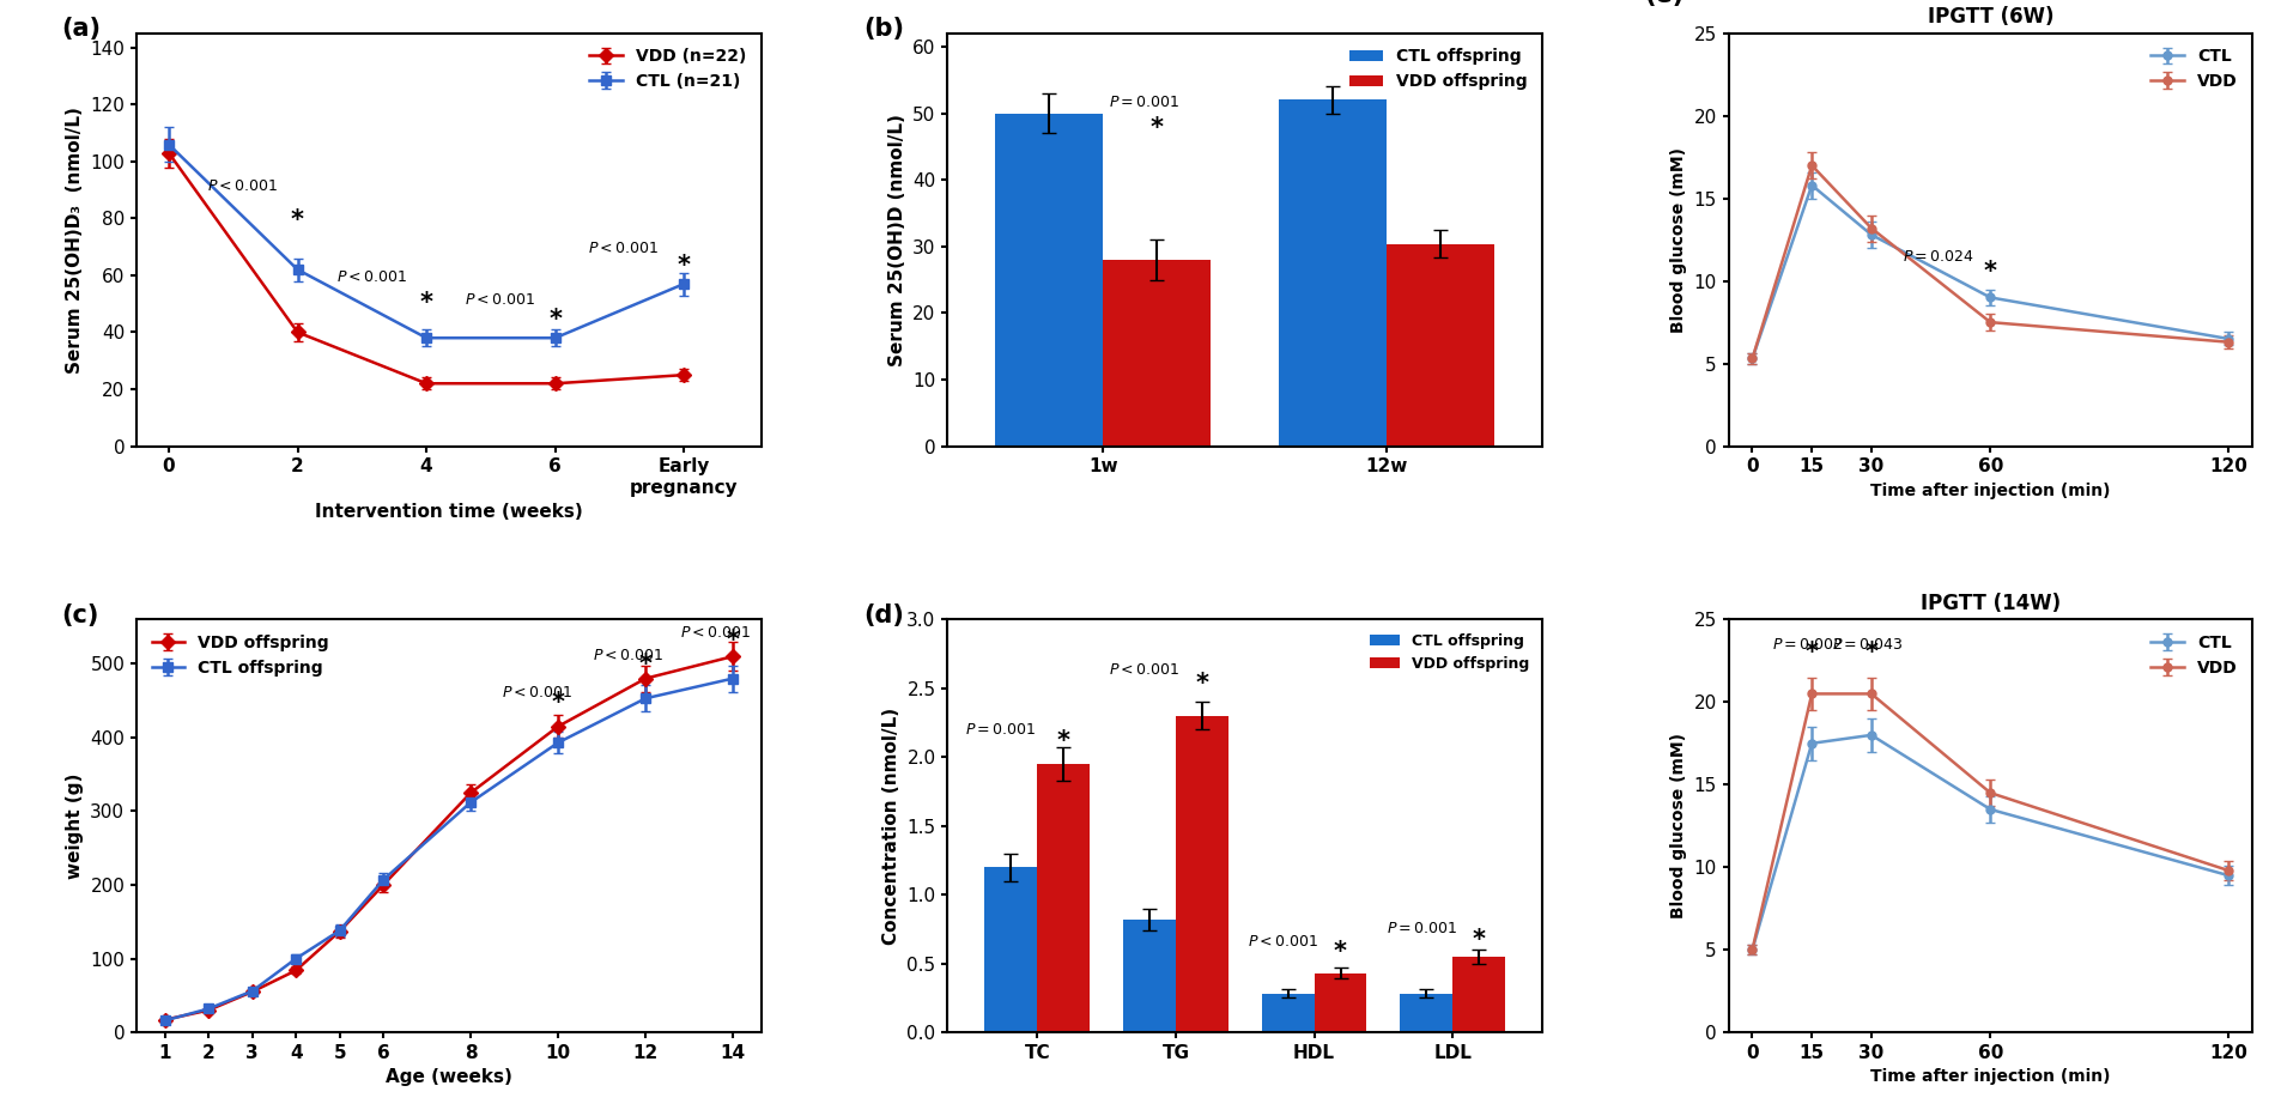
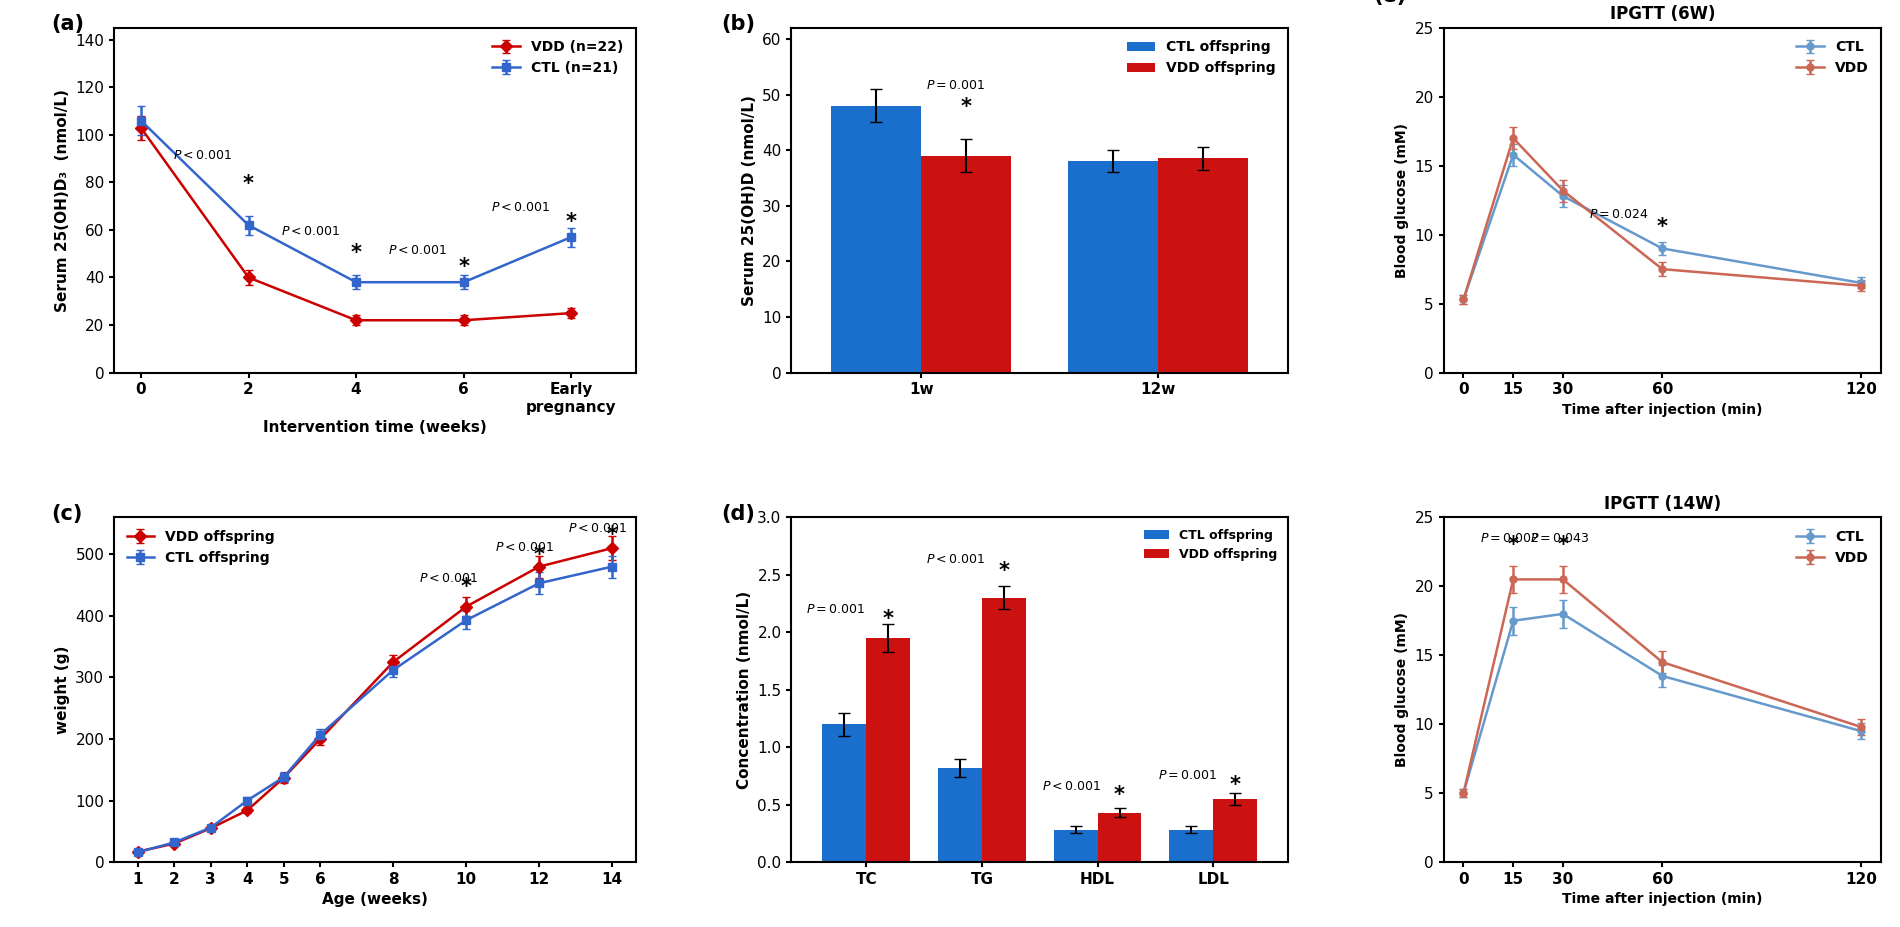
CTL offspring/1w: 50 -> 48
VDD offspring/1w: 28.0 -> 39.0
CTL offspring/12w: 52 -> 38
VDD offspring/12w: 30.4 -> 38.5
